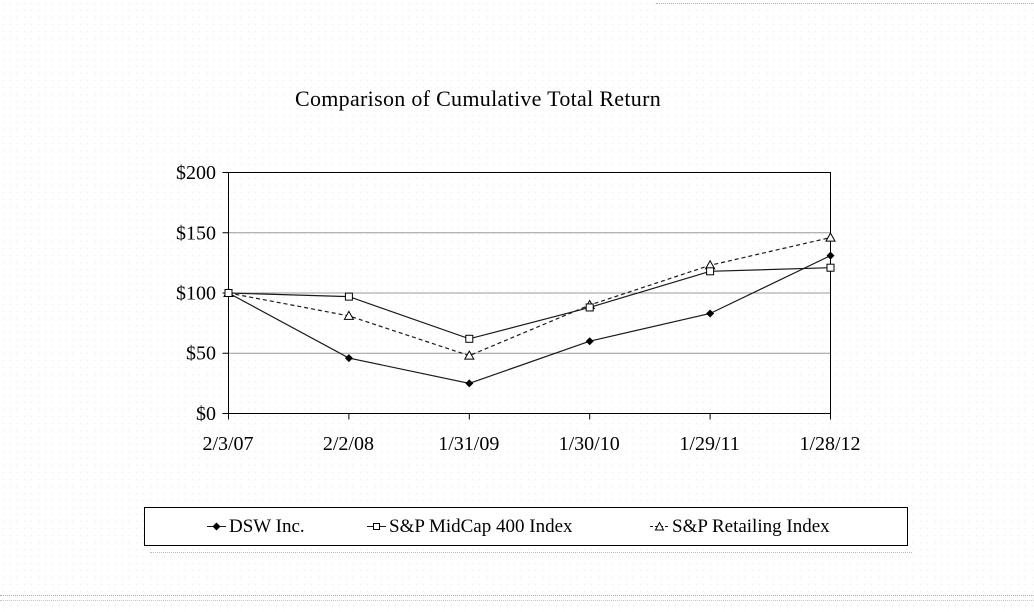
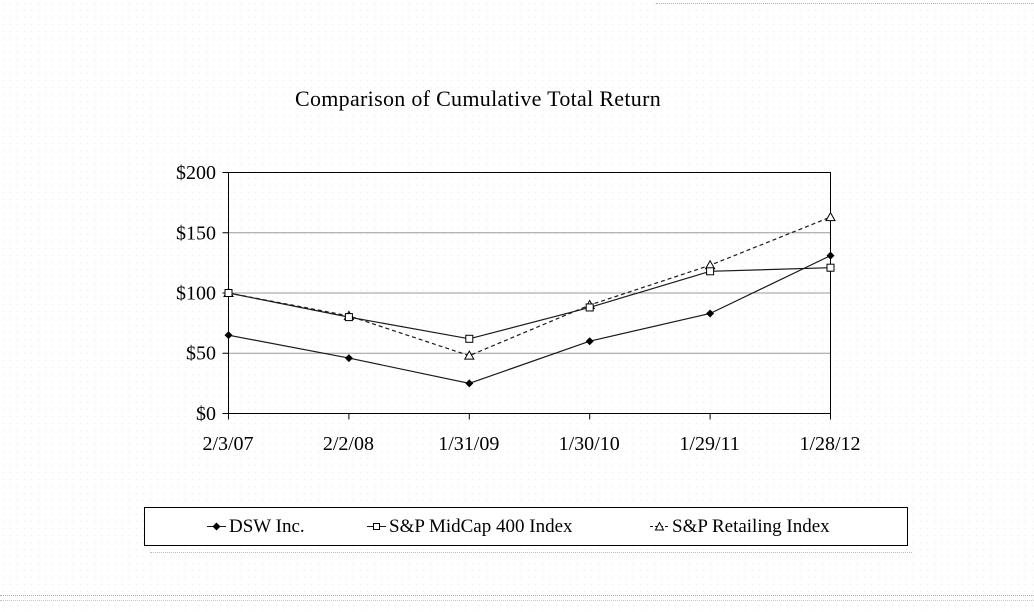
DSW Inc./2/3/07: $100 -> $65
S&P MidCap 400 Index/2/2/08: $97 -> $80
S&P Retailing Index/1/28/12: $146 -> $163
